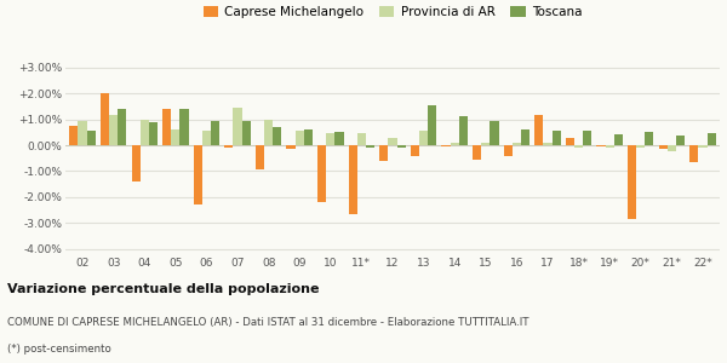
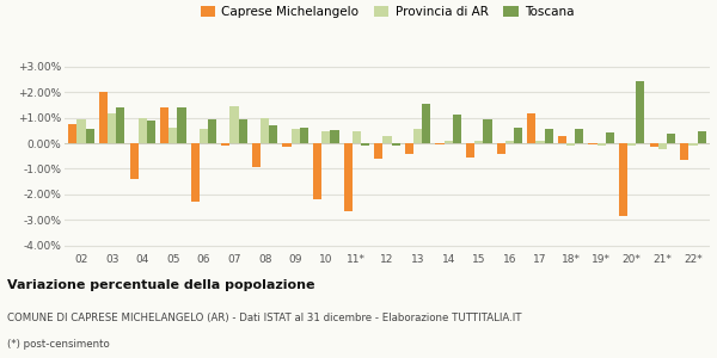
Toscana/20*: 0.50% -> 2.45%
